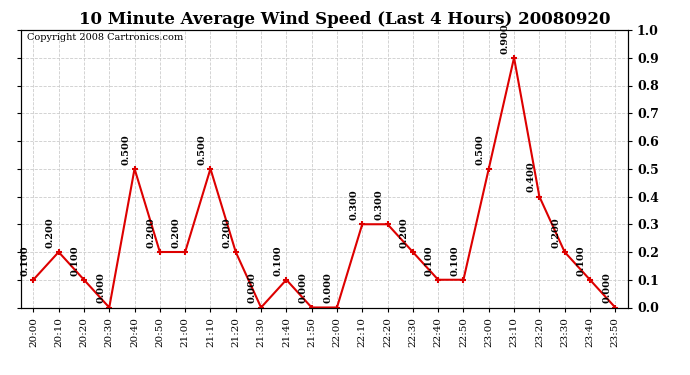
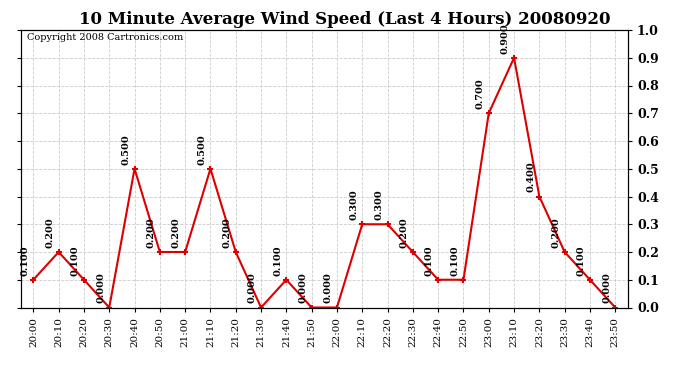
23:00: 0.500 -> 0.700
